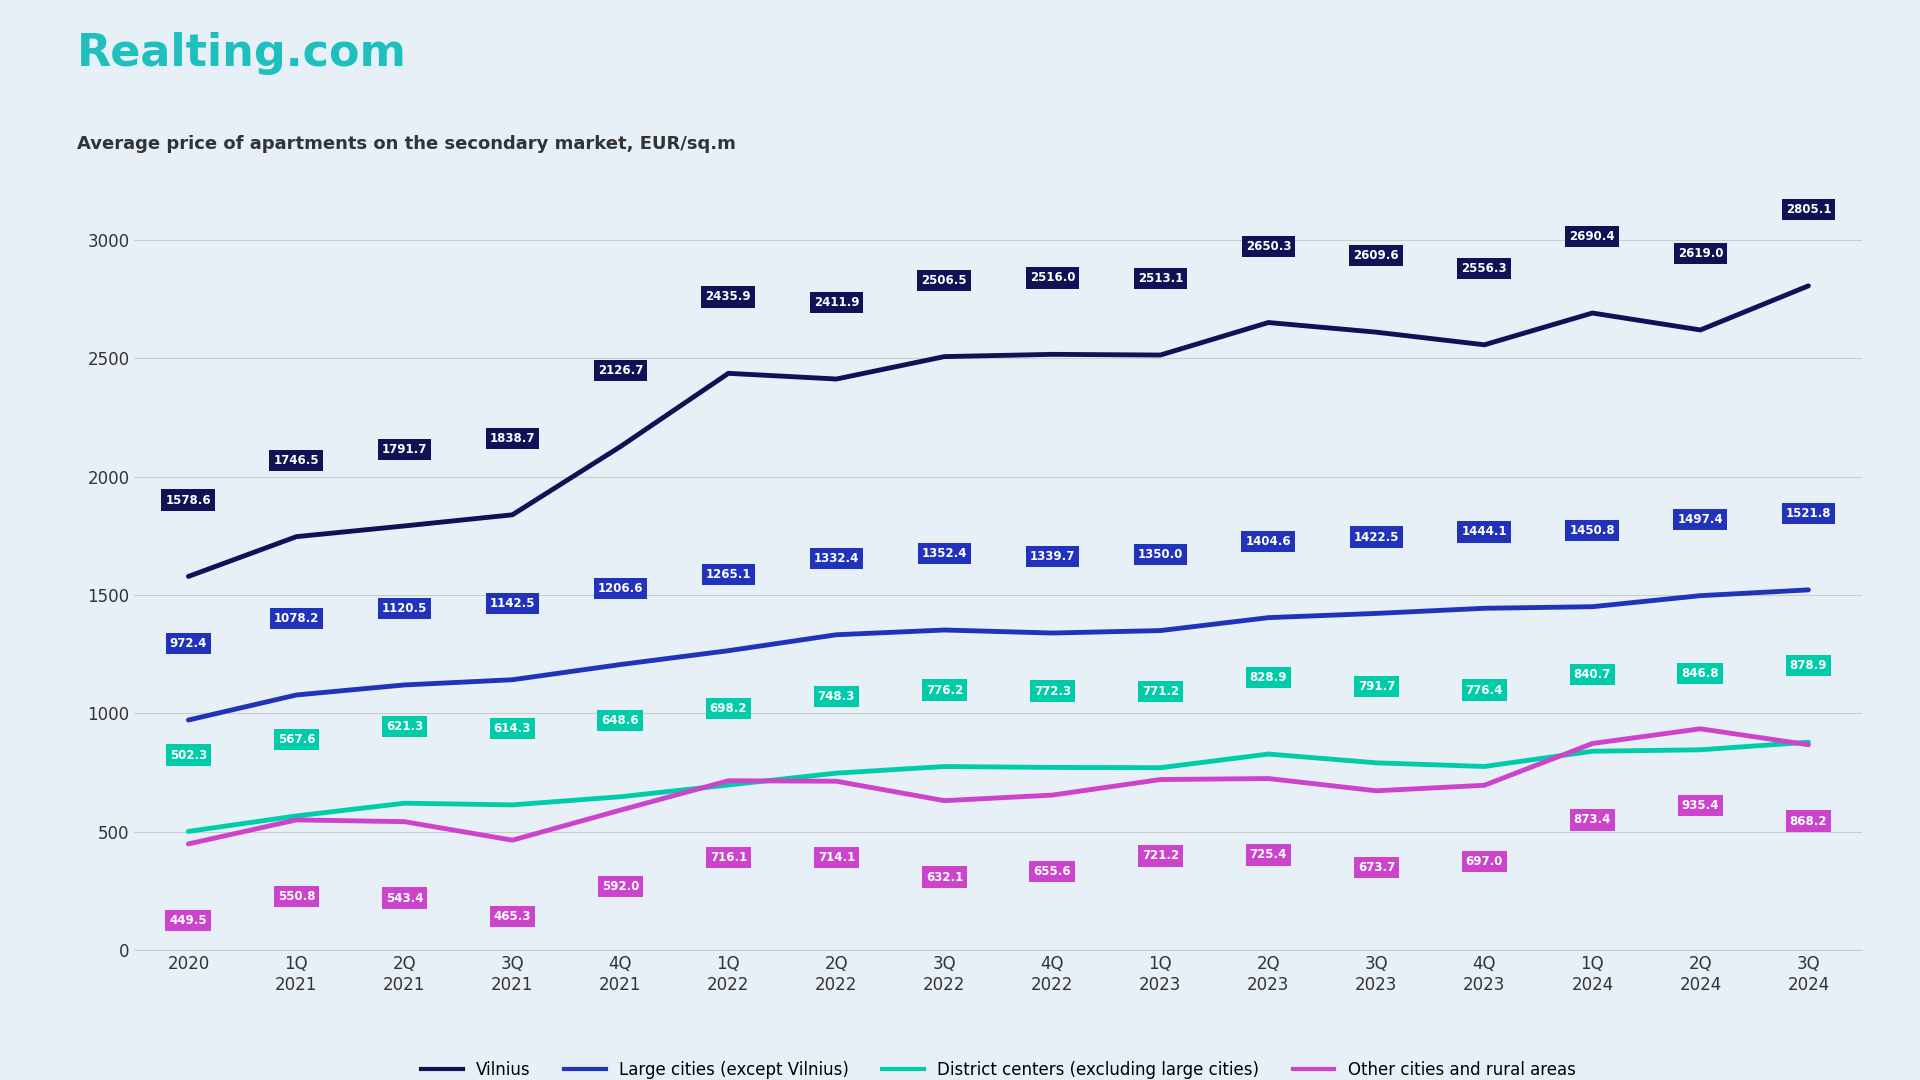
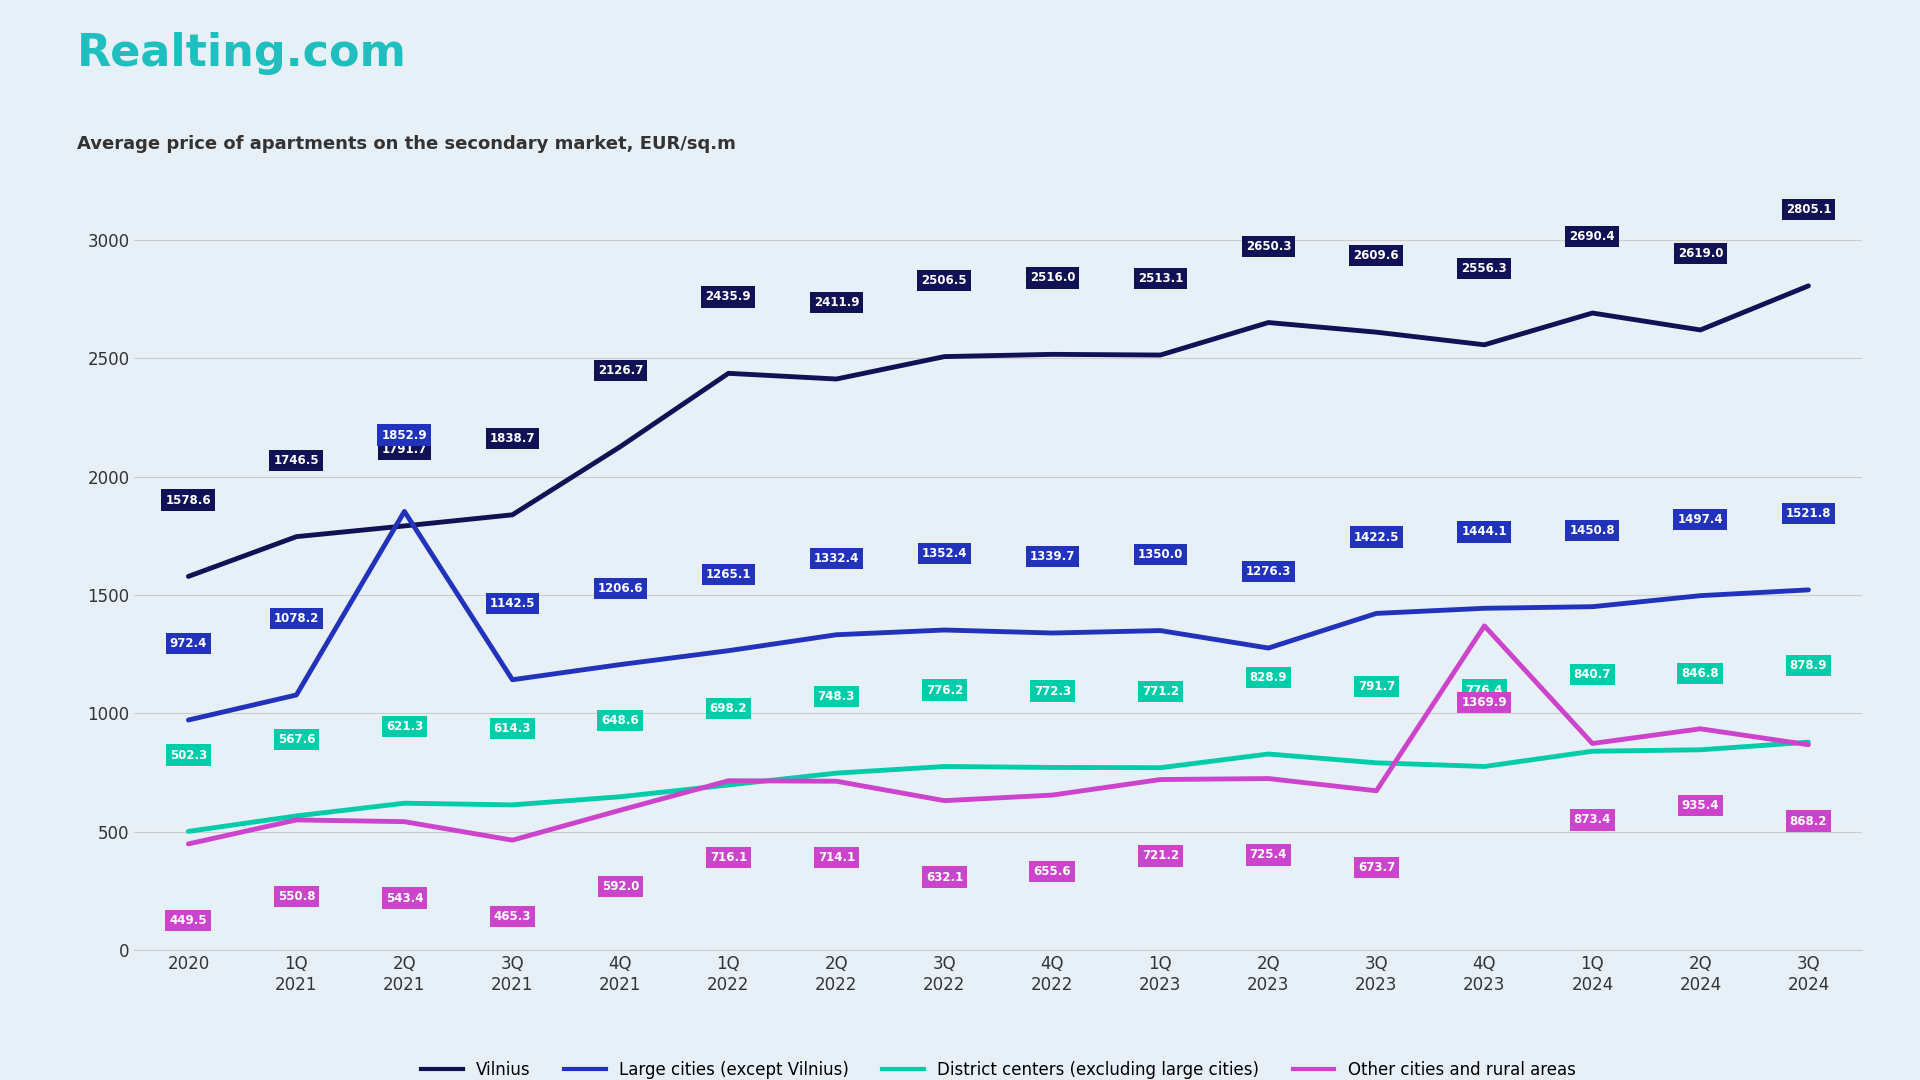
Large cities (except Vilnius)/2Q 2021: 1120.5 -> 1852.9
Large cities (except Vilnius)/2Q 2023: 1404.6 -> 1276.3
Other cities and rural areas/4Q 2023: 697.0 -> 1369.9
